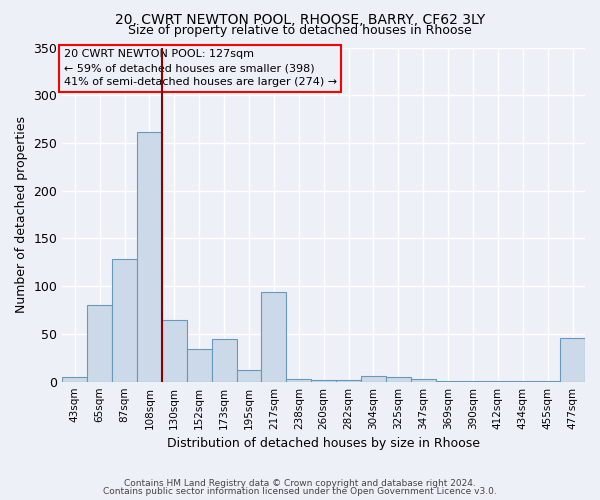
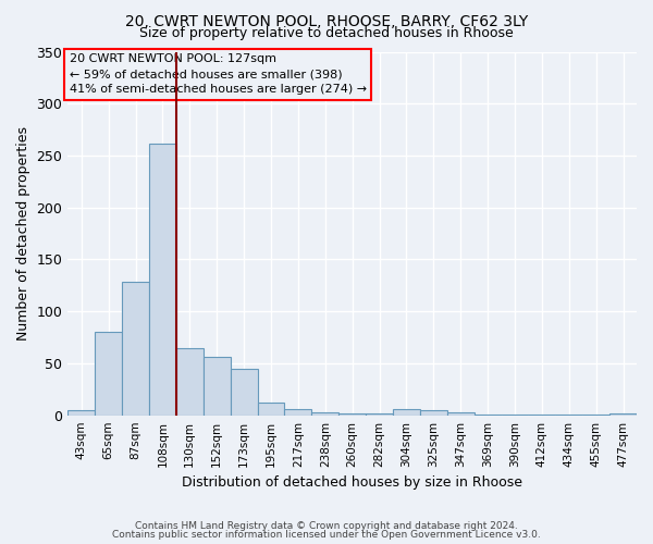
152sqm: 34 -> 56
217sqm: 94 -> 6
477sqm: 46 -> 2
